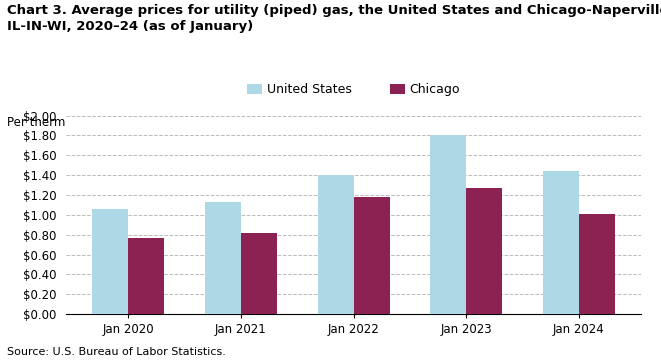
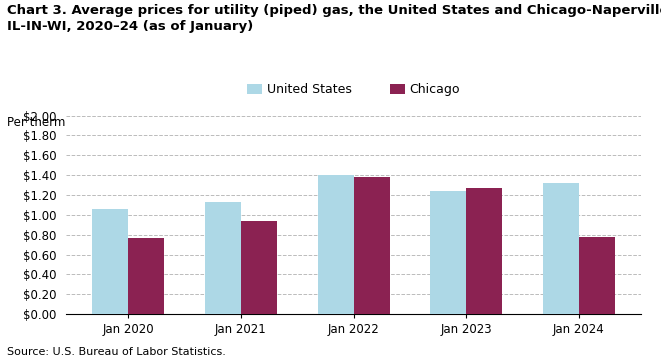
Chicago/Jan 2021: $0.82 -> $0.94
Chicago/Jan 2022: $1.18 -> $1.38
United States/Jan 2023: $1.80 -> $1.24
United States/Jan 2024: $1.44 -> $1.32
Chicago/Jan 2024: $1.01 -> $0.78
